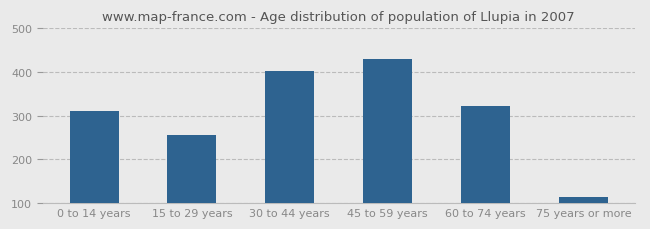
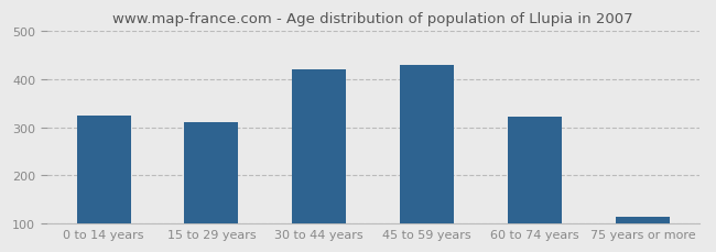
0 to 14 years: 310 -> 325
15 to 29 years: 255 -> 310
30 to 44 years: 403 -> 420
